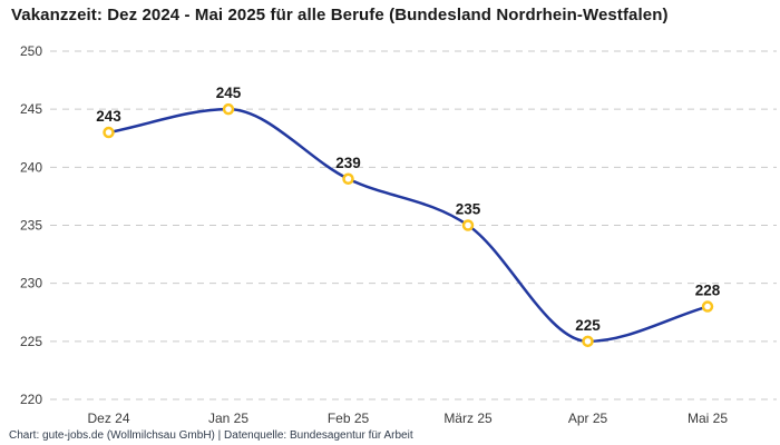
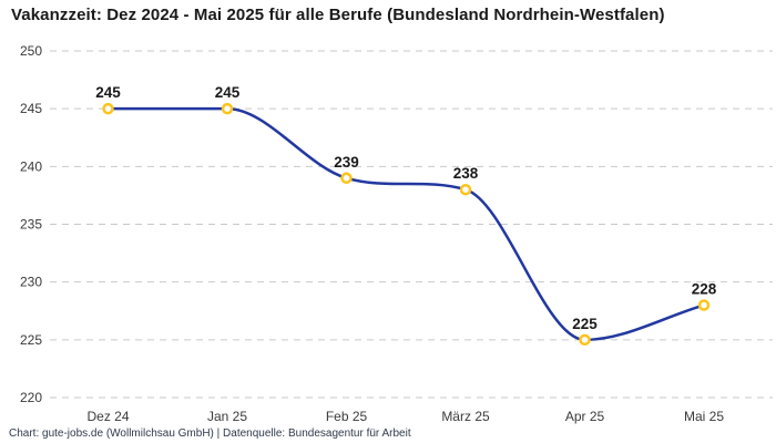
Dez 24: 243 -> 245
März 25: 235 -> 238
